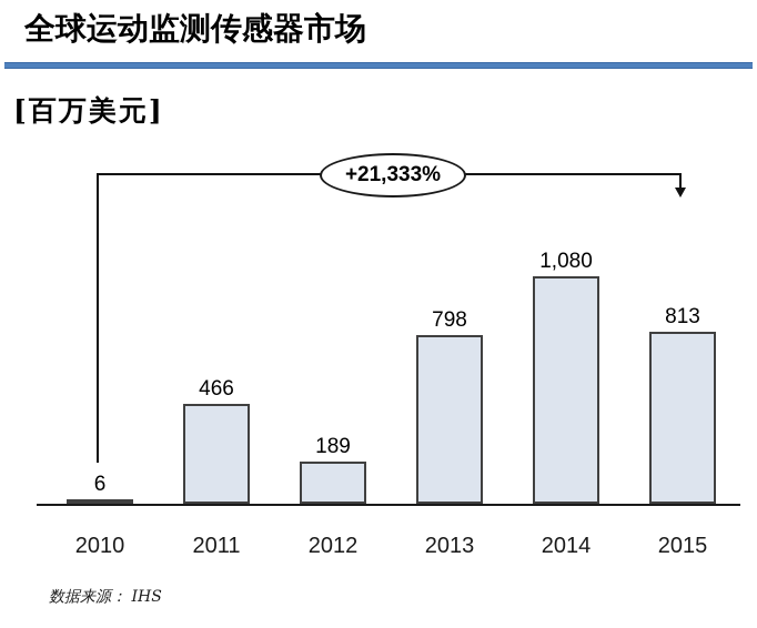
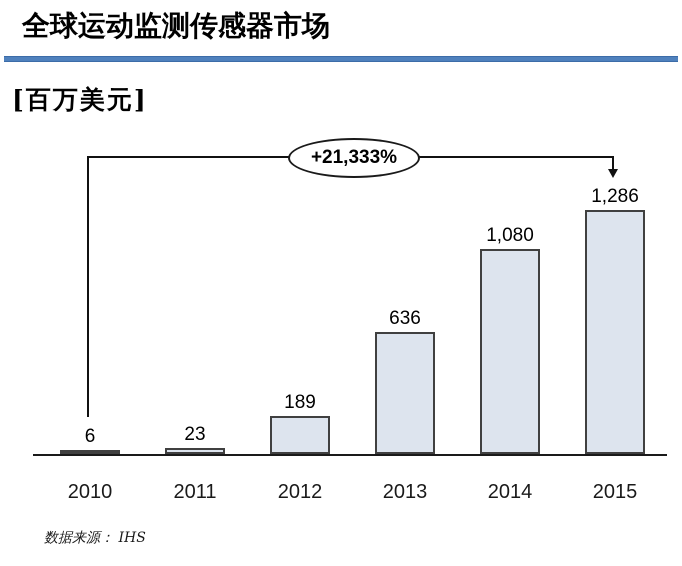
2011: 466 -> 23
2013: 798 -> 636
2015: 813 -> 1,286
